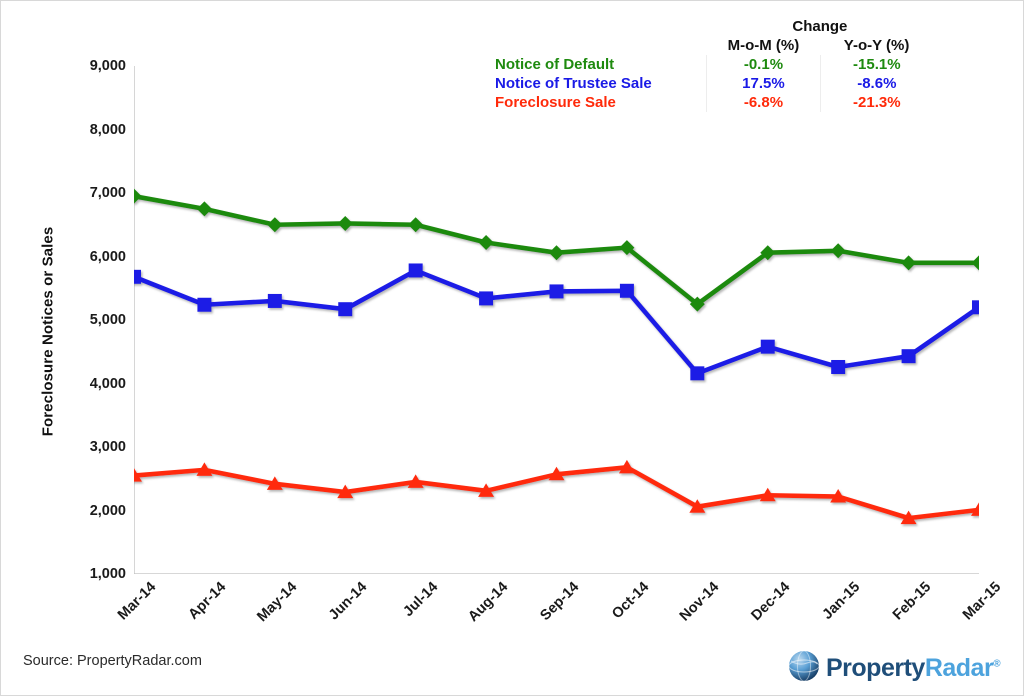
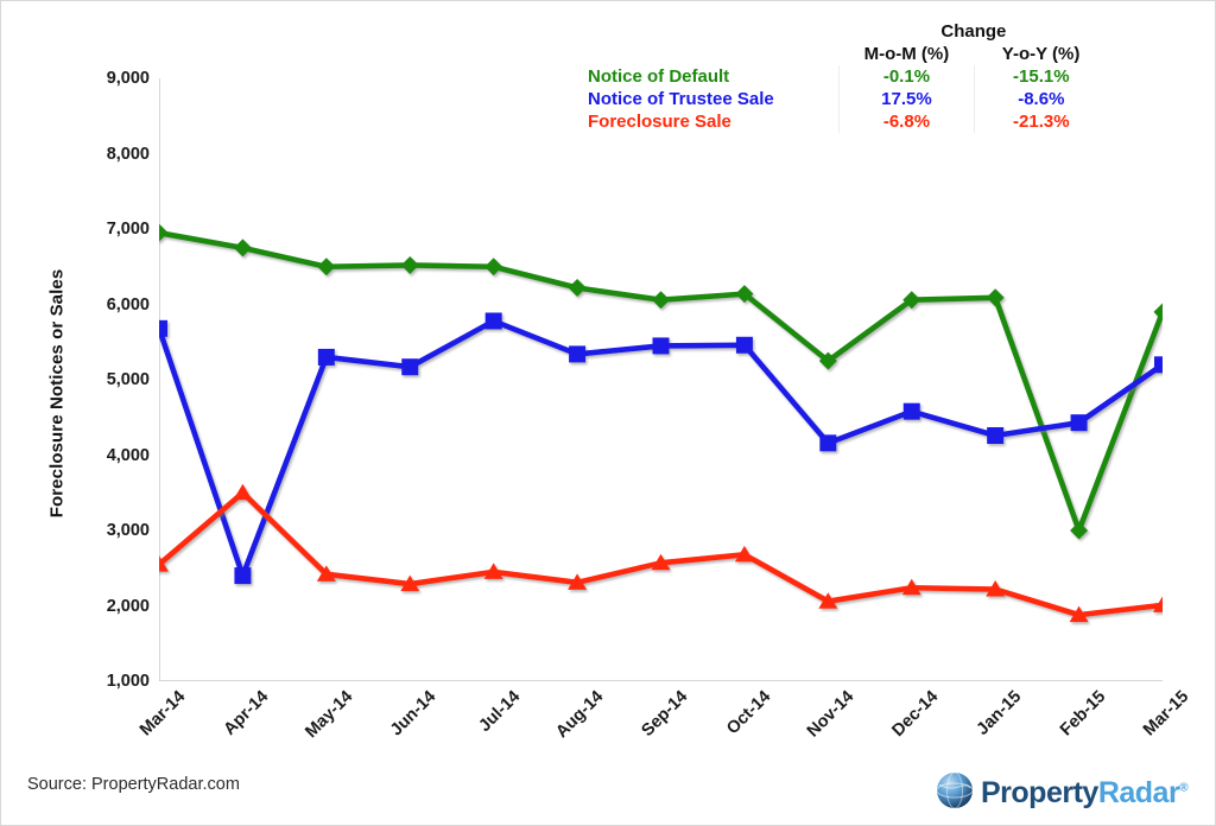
Notice of Trustee Sale/Apr-14: 5200 -> 2400
Foreclosure Sale/Apr-14: 2600 -> 3500
Notice of Default/Feb-15: 5900 -> 3000
